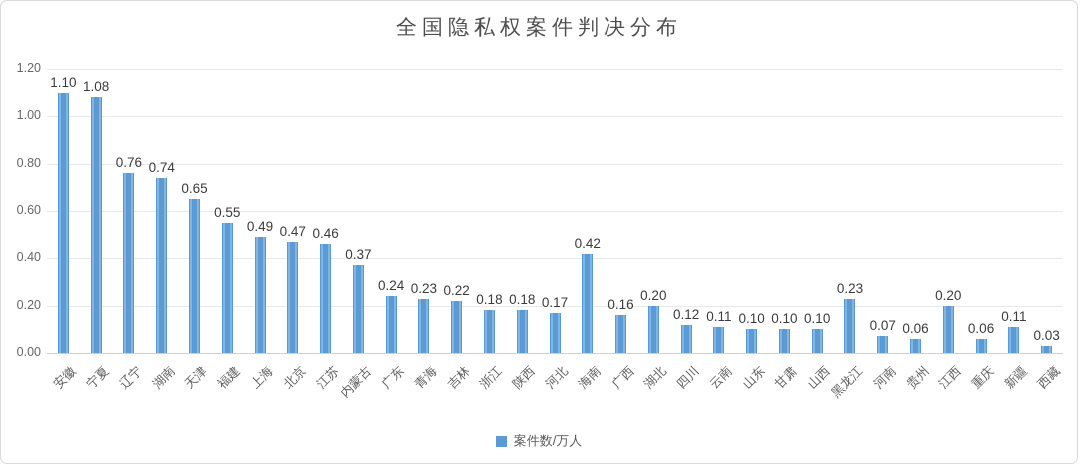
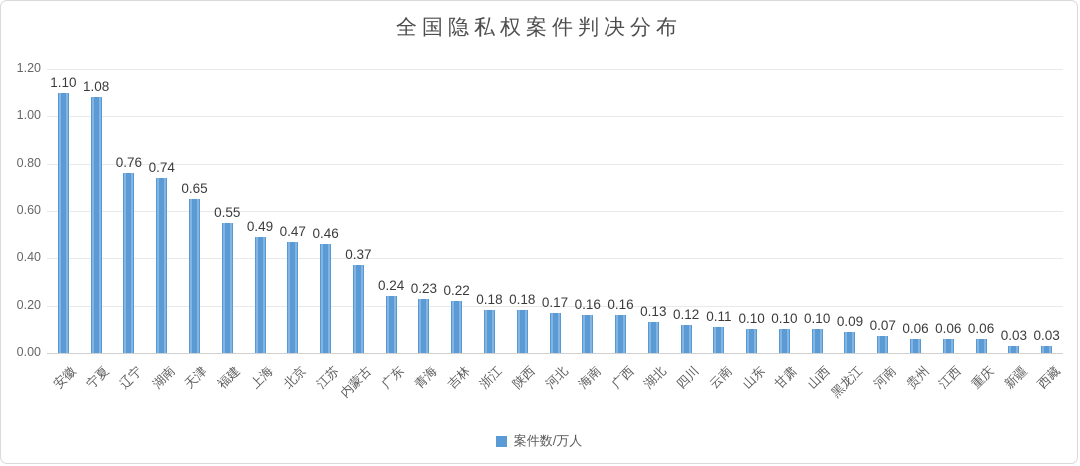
海南: 0.42 -> 0.16
湖北: 0.20 -> 0.13
黑龙江: 0.23 -> 0.09
江西: 0.20 -> 0.06
新疆: 0.11 -> 0.03
